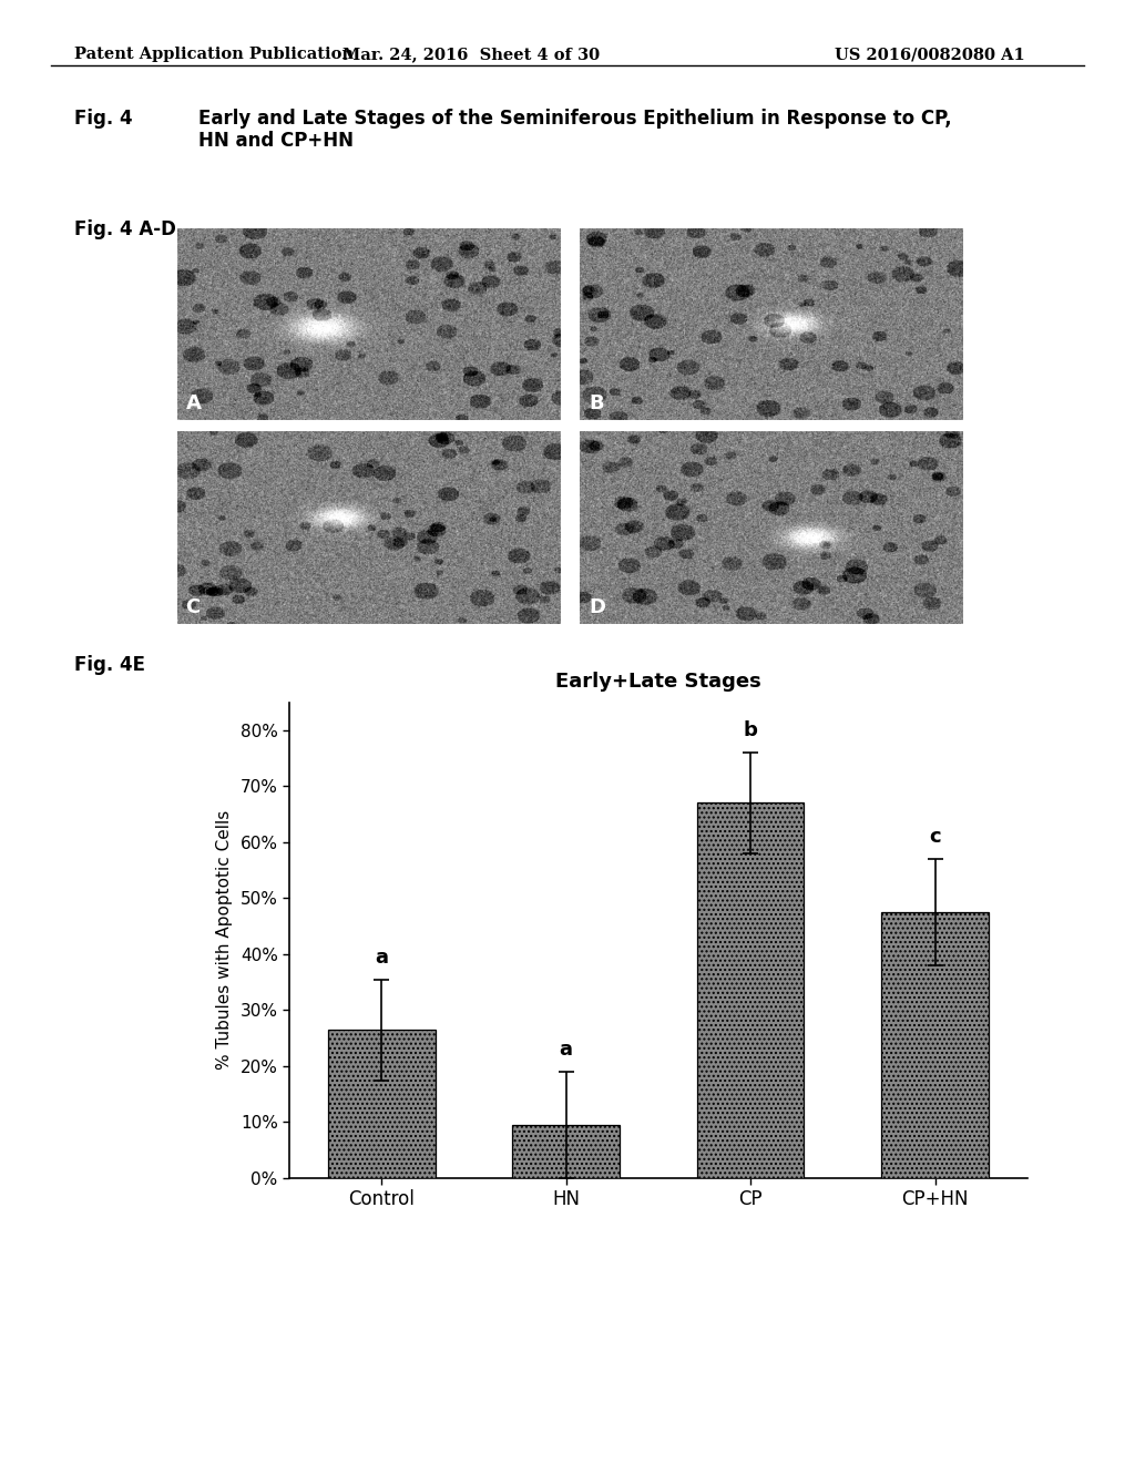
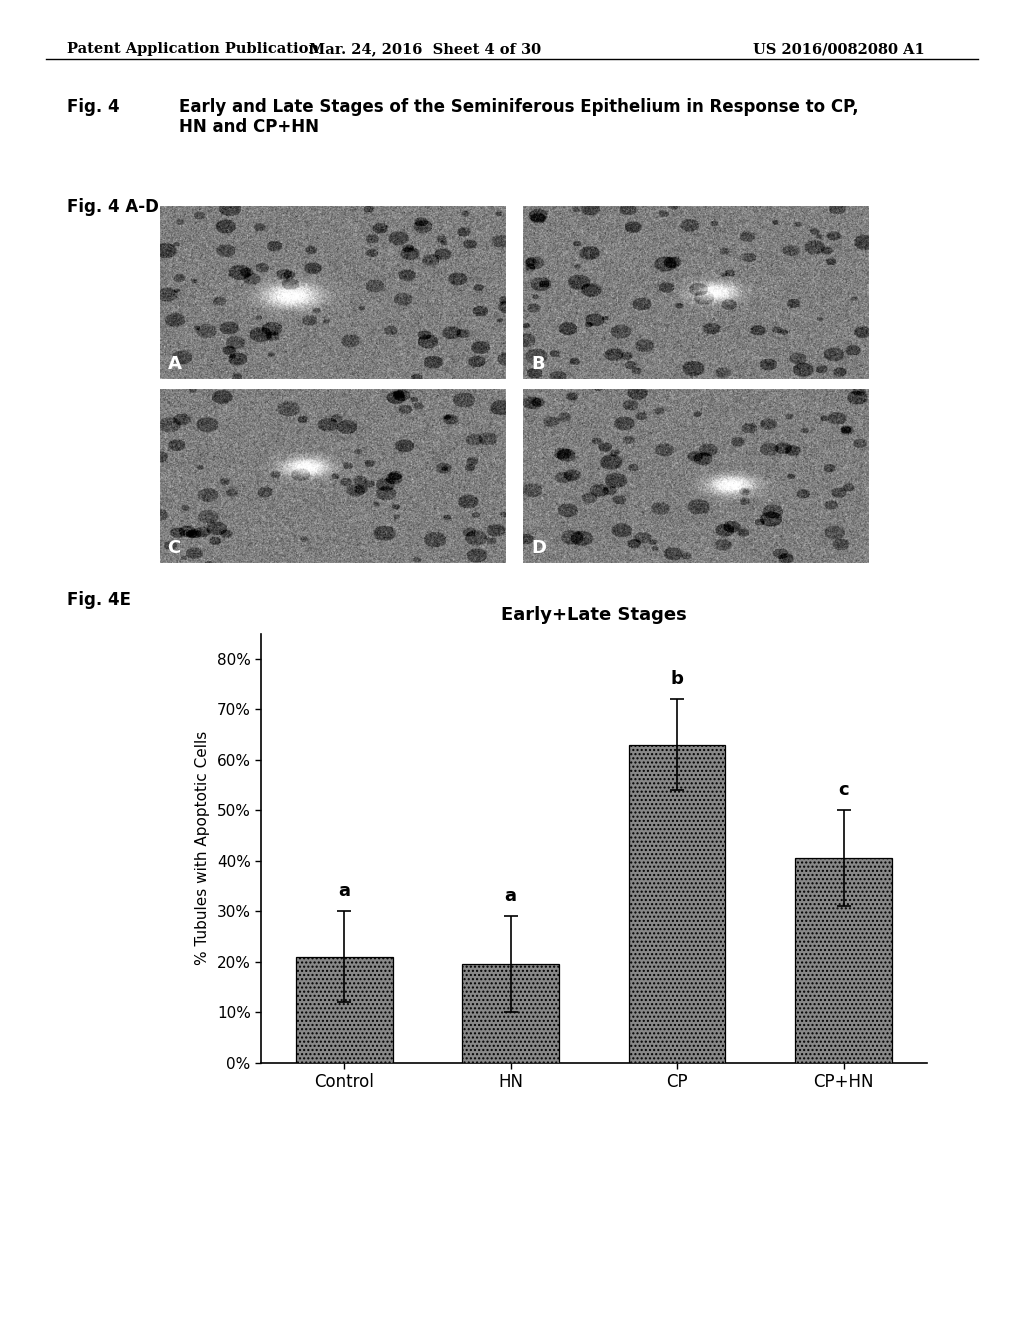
Control: 26.4% -> 21.0%
HN: 9.4% -> 19.5%
CP: 67.0% -> 63.0%
CP+HN: 47.4% -> 40.5%
